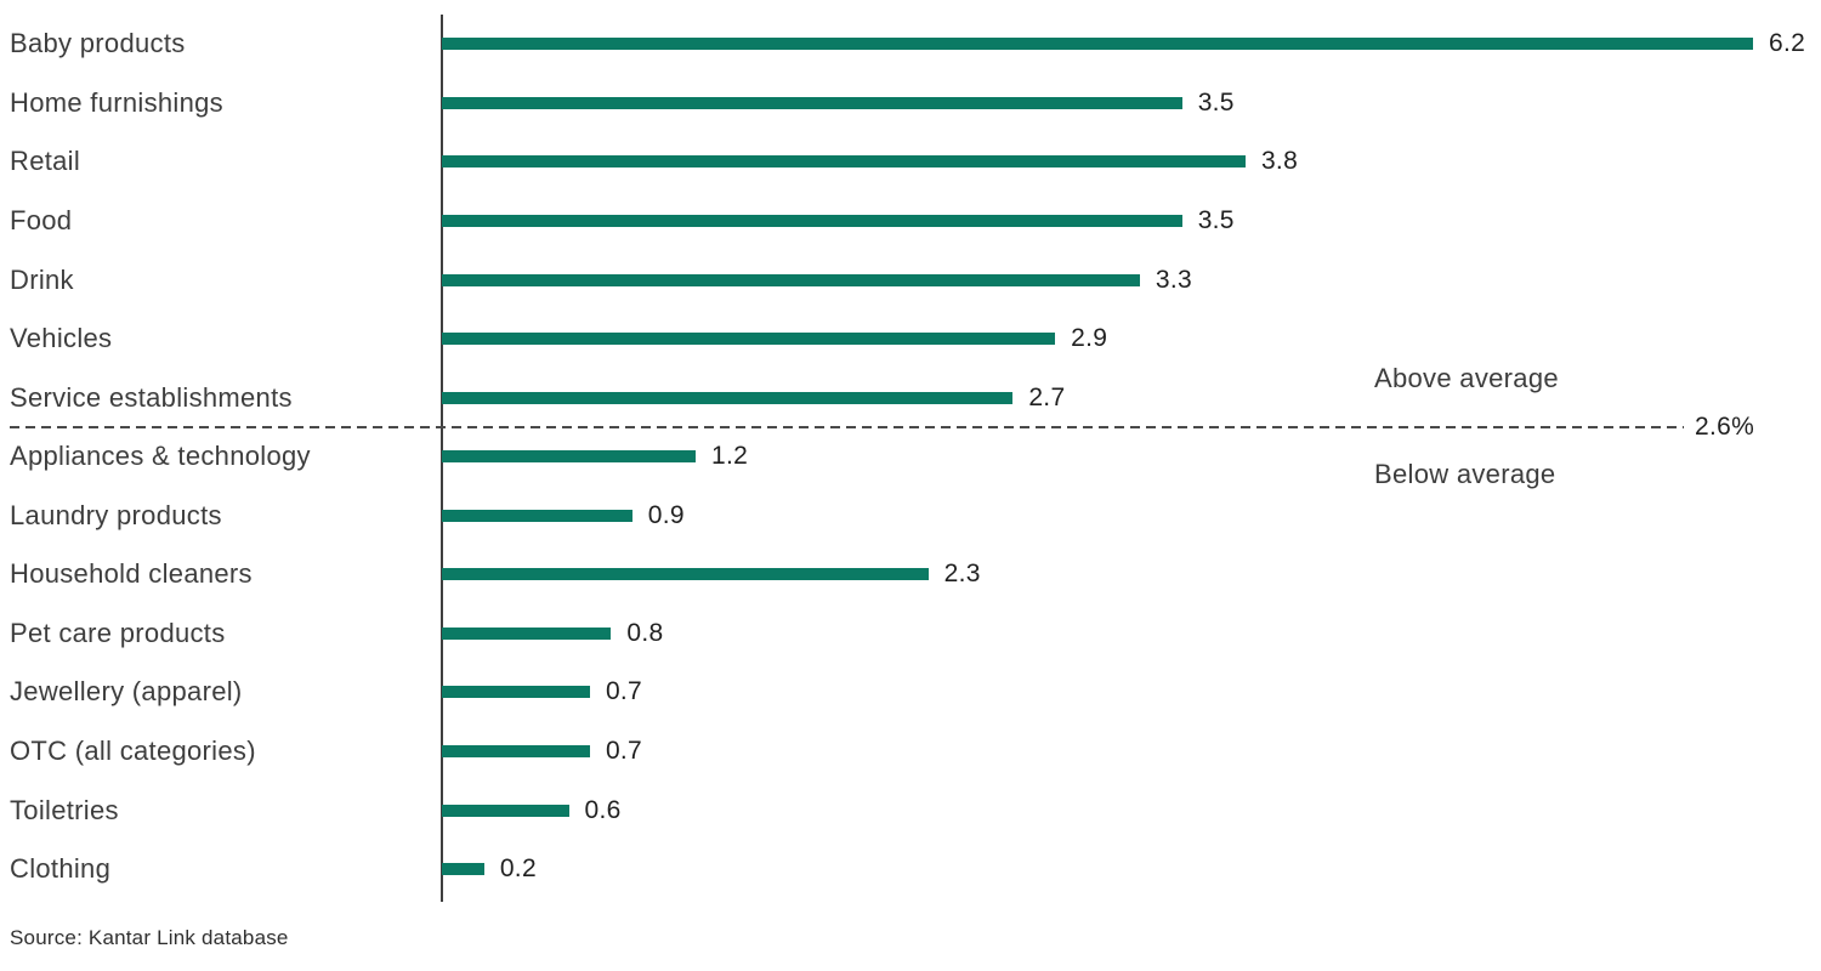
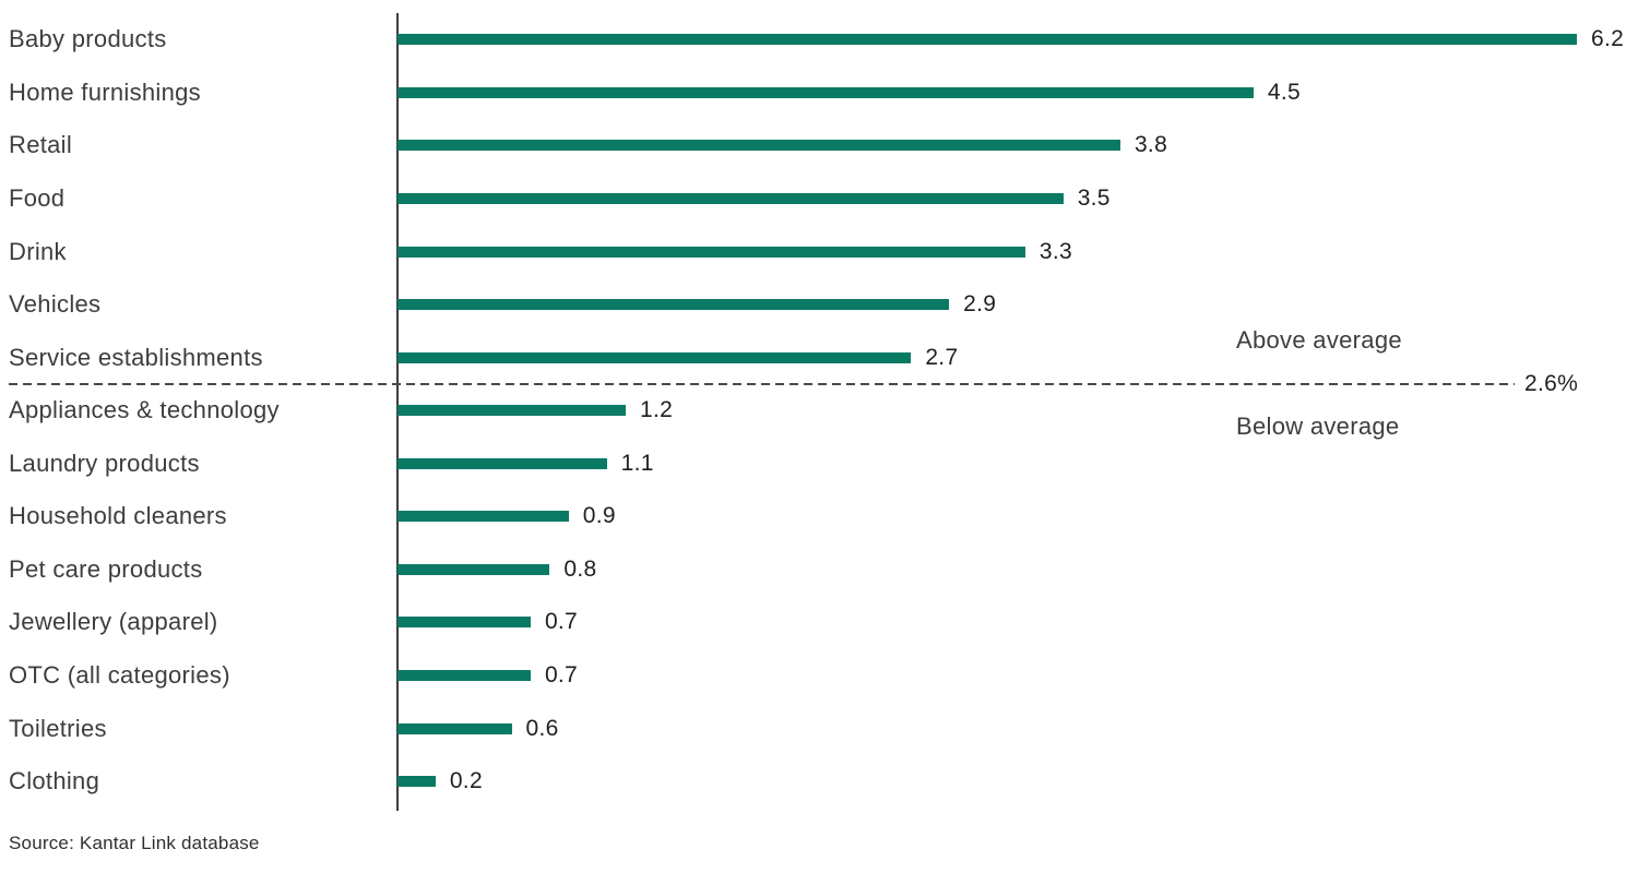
Home furnishings: 3.5 -> 4.5
Laundry products: 0.9 -> 1.1
Household cleaners: 2.3 -> 0.9
